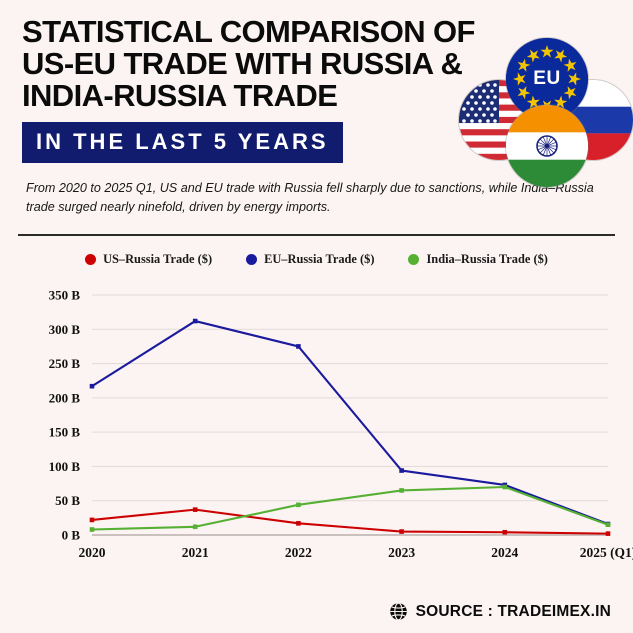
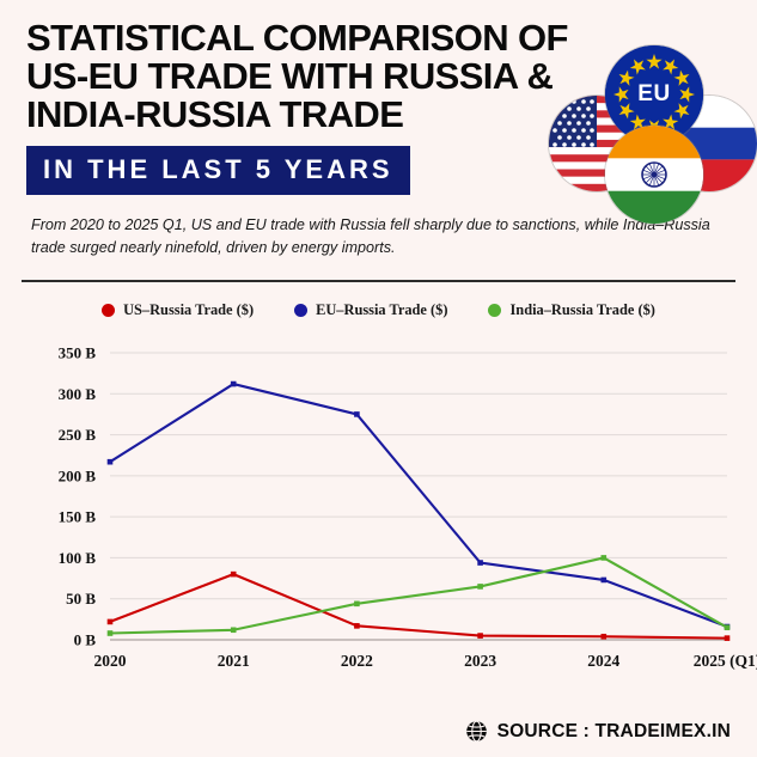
US–Russia Trade ($)/2021: 40B -> 80B
India–Russia Trade ($)/2024: 70B -> 100B
